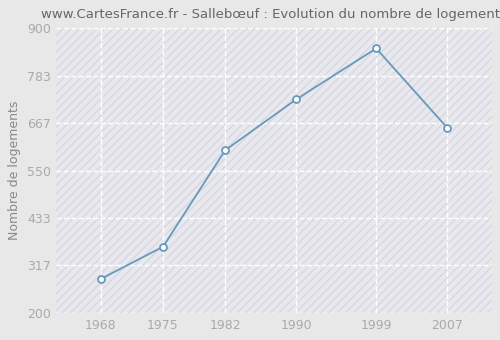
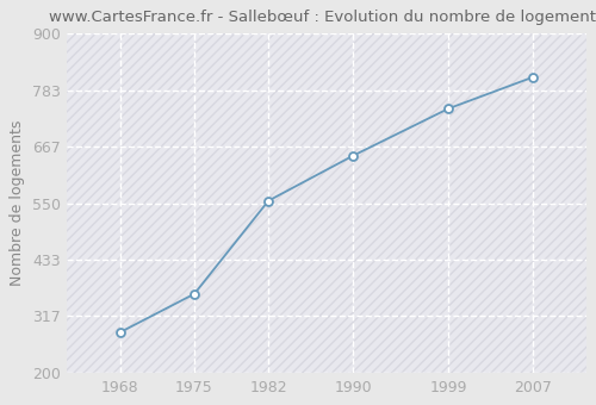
1982: 600 -> 555
1990: 725 -> 648
1999: 850 -> 745
2007: 655 -> 810
